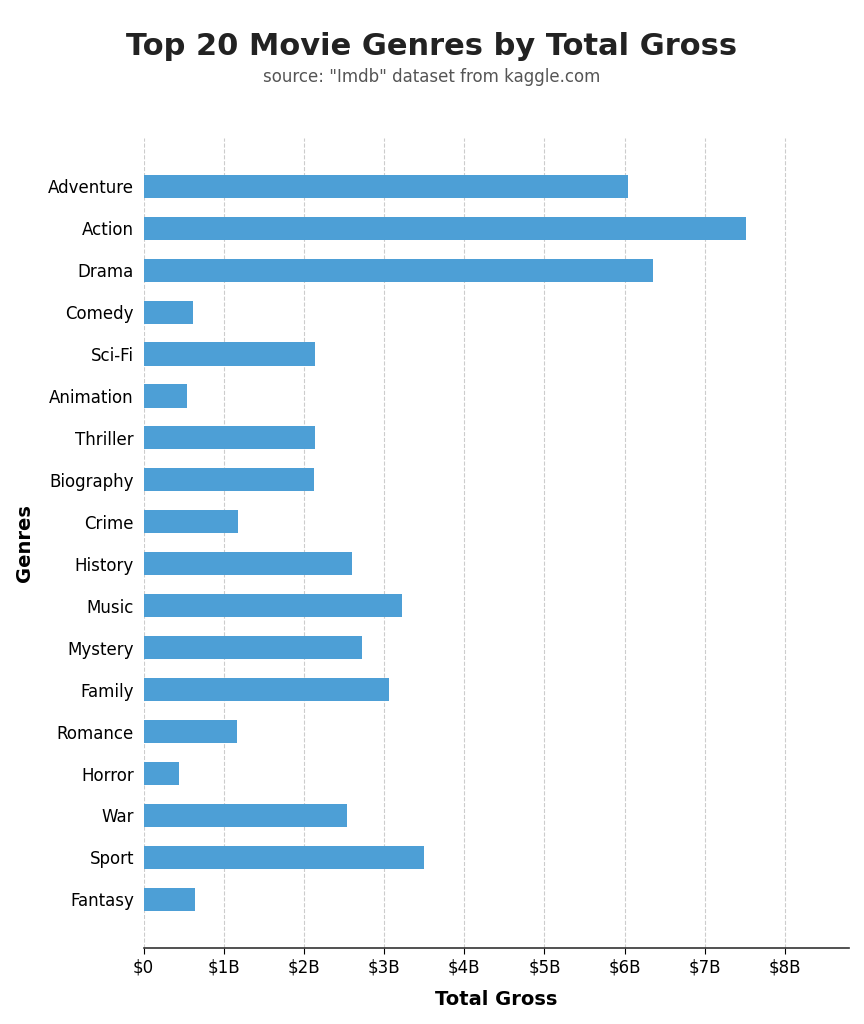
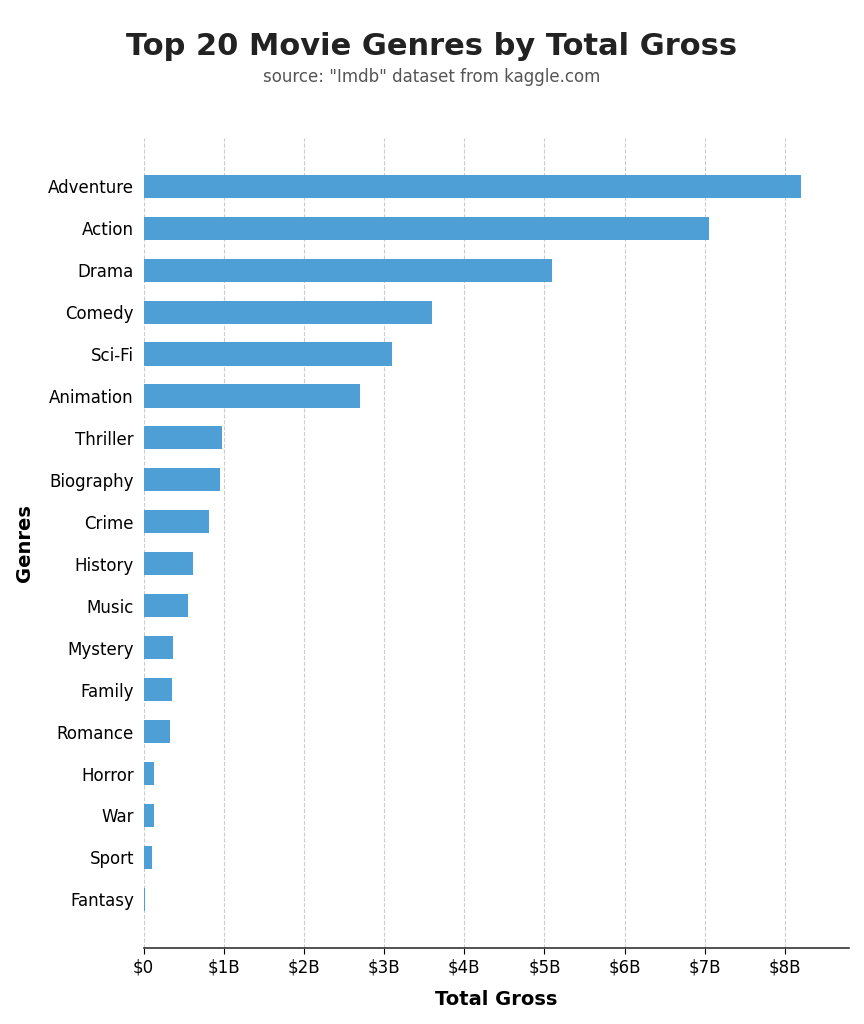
Adventure: $6.04B -> $8.20B
Action: $7.52B -> $7.05B
Drama: $6.36B -> $5.10B
Comedy: $0.62B -> $3.60B
Sci-Fi: $2.14B -> $3.10B
Animation: $0.54B -> $2.70B
Thriller: $2.14B -> $0.98B
Biography: $2.12B -> $0.95B
Crime: $1.18B -> $0.82B
History: $2.60B -> $0.62B
Music: $3.22B -> $0.55B
Mystery: $2.72B -> $0.37B
Family: $3.06B -> $0.36B
Romance: $1.16B -> $0.33B
Horror: $0.44B -> $0.13B
War: $2.54B -> $0.12B
Sport: $3.50B -> $0.11B
Fantasy: $0.64B -> $0.02B
